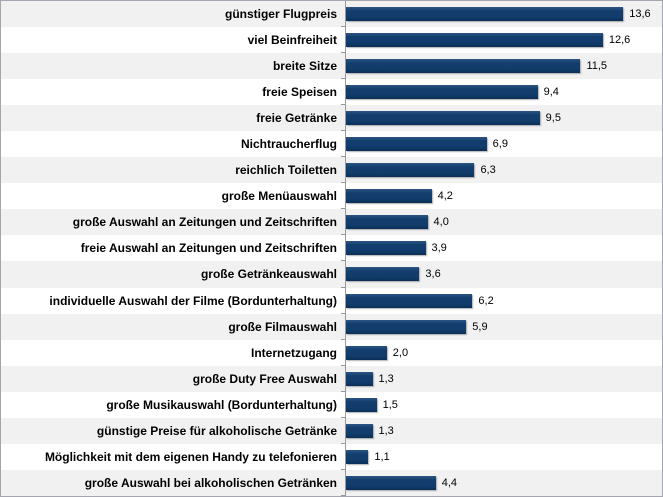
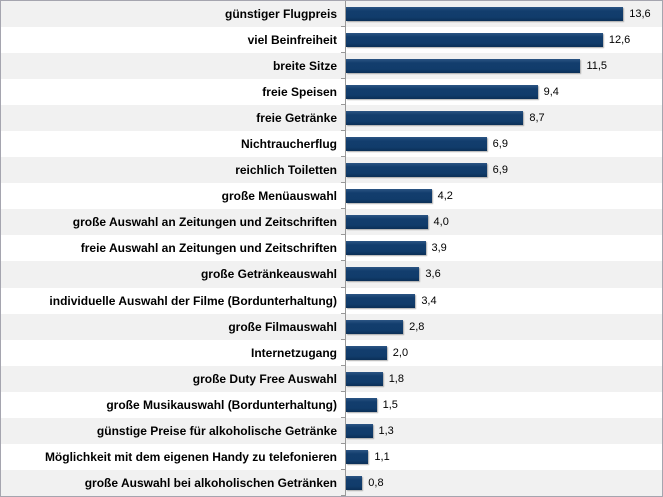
freie Getränke: 9,5 -> 8,7
reichlich Toiletten: 6,3 -> 6,9
individuelle Auswahl der Filme (Bordunterhaltung): 6,2 -> 3,4
große Filmauswahl: 5,9 -> 2,8
große Duty Free Auswahl: 1,3 -> 1,8
große Auswahl bei alkoholischen Getränken: 4,4 -> 0,8
